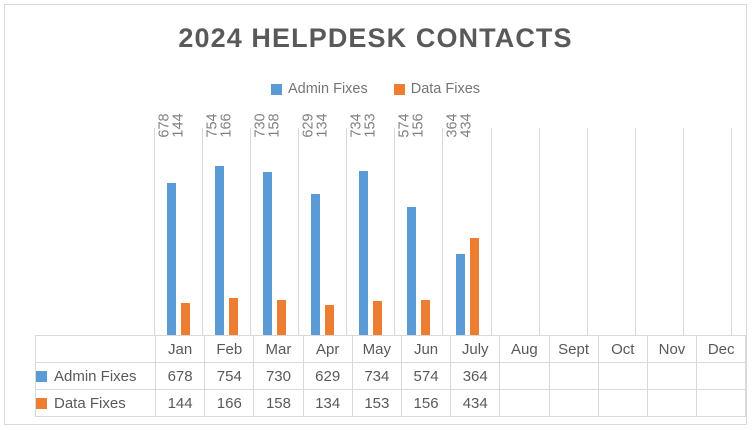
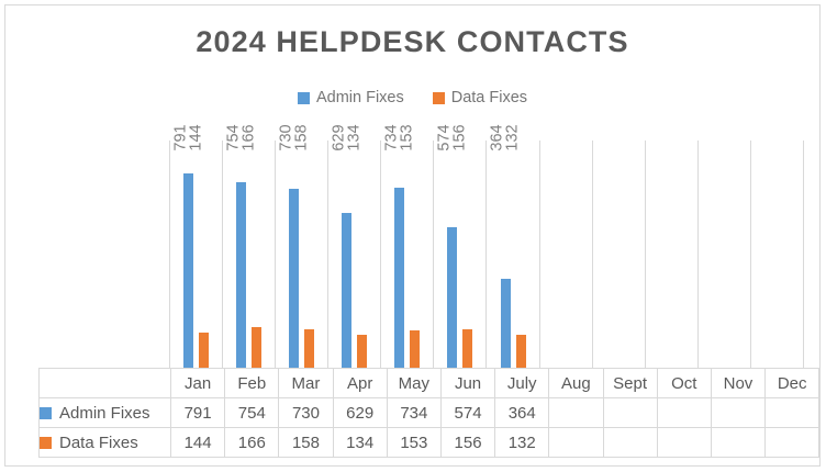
Admin Fixes/Jan: 678 -> 791
Data Fixes/July: 434 -> 132
